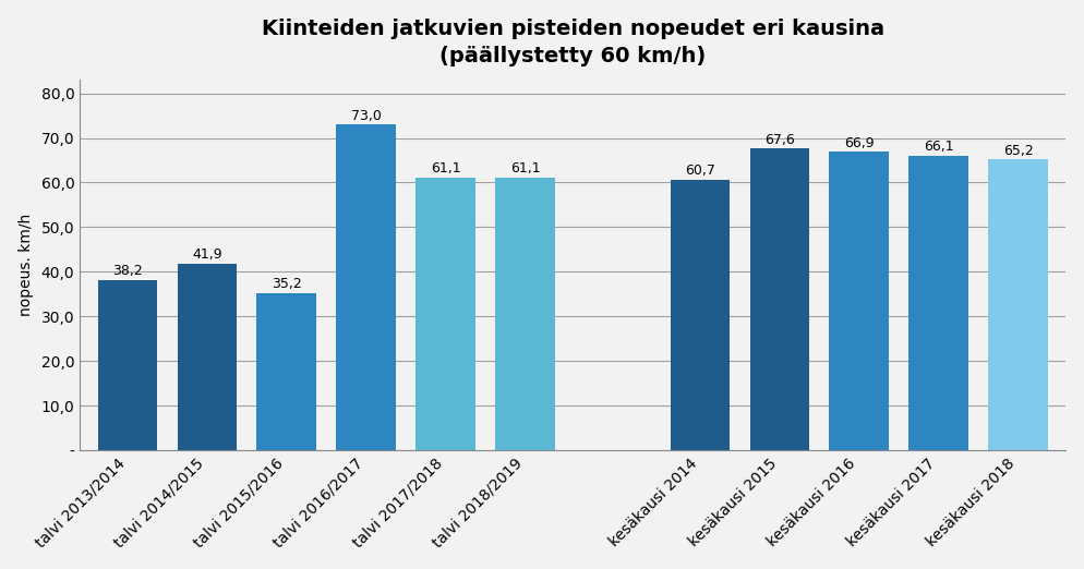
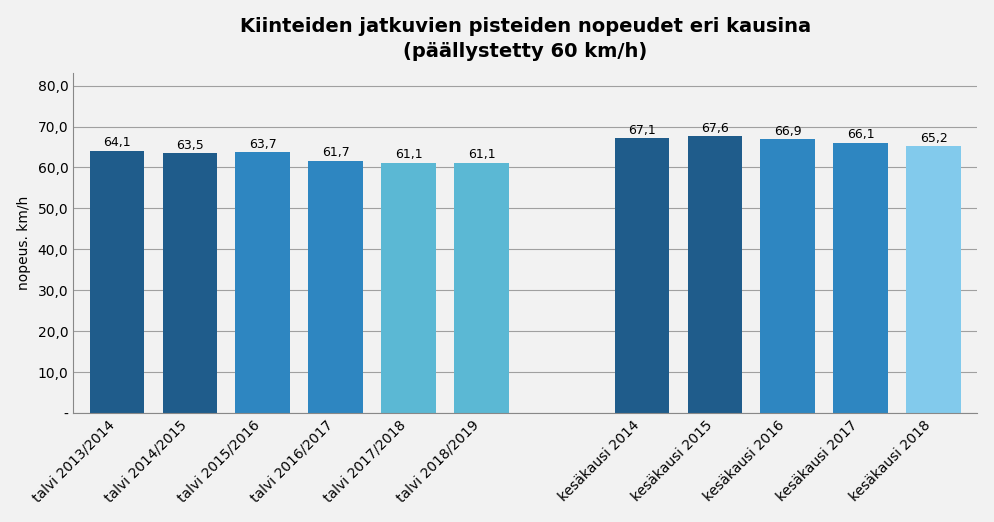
talvi 2013/2014: 38,2 -> 64,1
talvi 2014/2015: 41,9 -> 63,5
talvi 2015/2016: 35,2 -> 63,7
talvi 2016/2017: 73,0 -> 61,7
kesäkausi 2014: 60,7 -> 67,1
